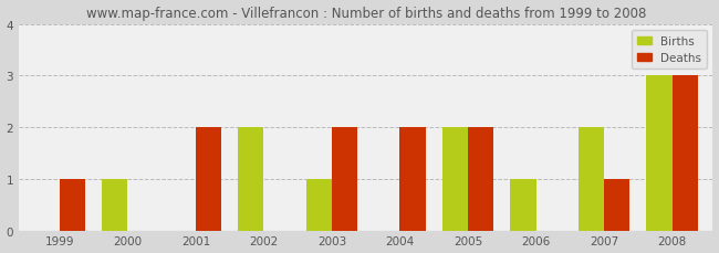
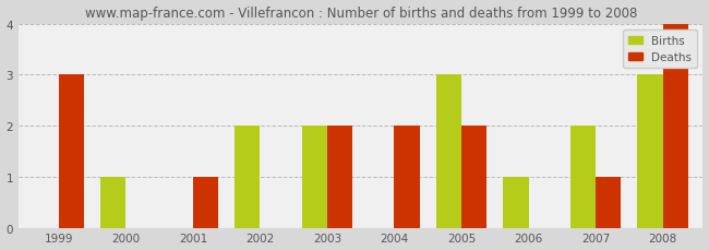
Deaths/1999: 1 -> 3
Deaths/2001: 2 -> 1
Births/2003: 1 -> 2
Births/2005: 2 -> 3
Deaths/2008: 3 -> 4
